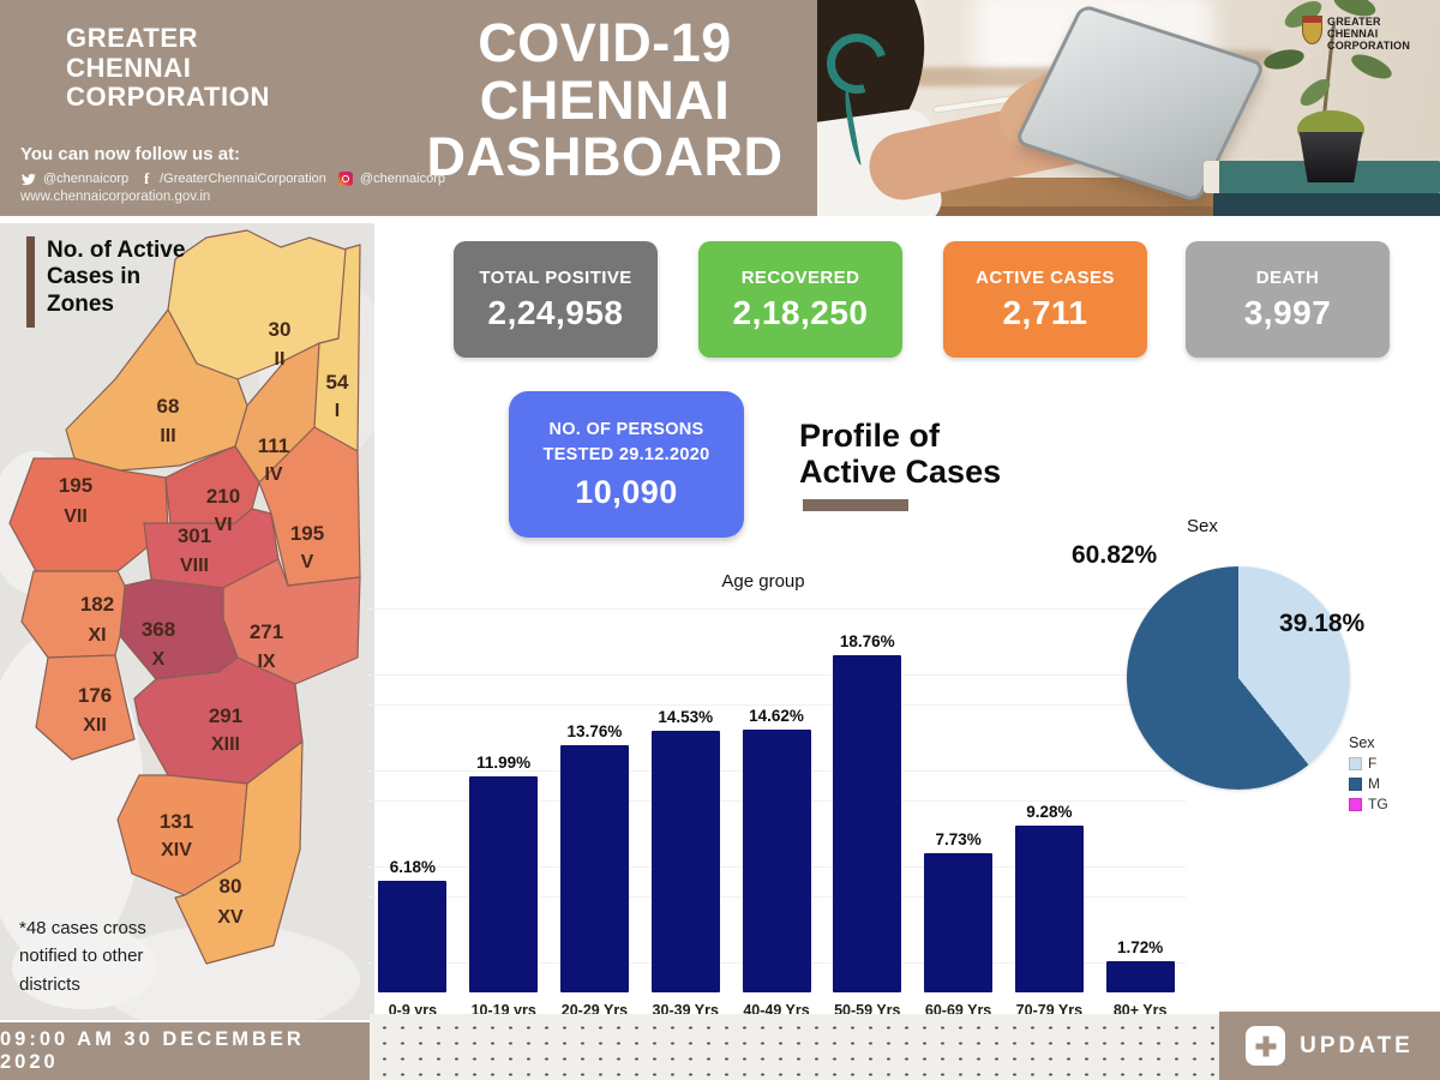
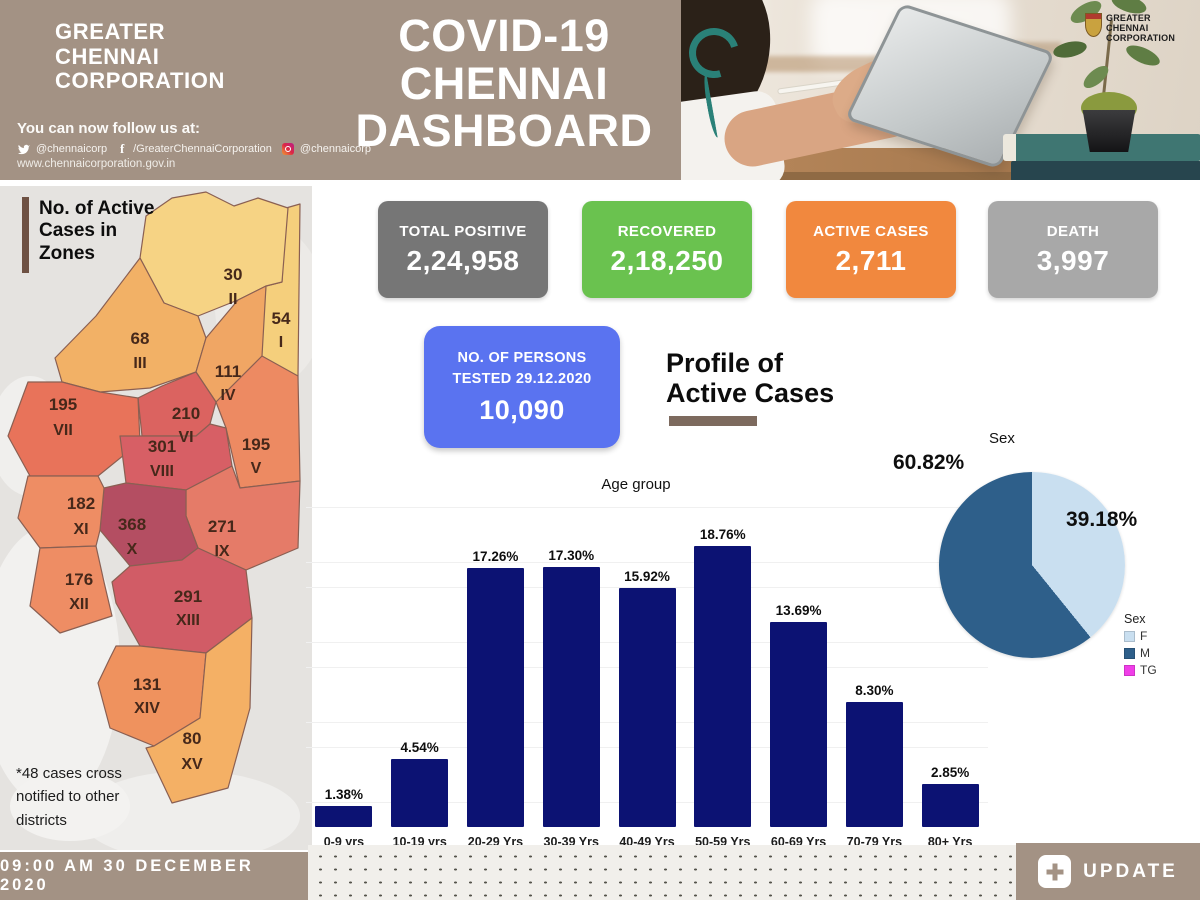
Age group/0-9 yrs: 6.18% -> 1.38%
Age group/10-19 yrs: 11.99% -> 4.54%
Age group/20-29 Yrs: 13.76% -> 17.26%
Age group/30-39 Yrs: 14.53% -> 17.30%
Age group/40-49 Yrs: 14.62% -> 15.92%
Age group/60-69 Yrs: 7.73% -> 13.69%
Age group/70-79 Yrs: 9.28% -> 8.30%
Age group/80+ Yrs: 1.72% -> 2.85%
